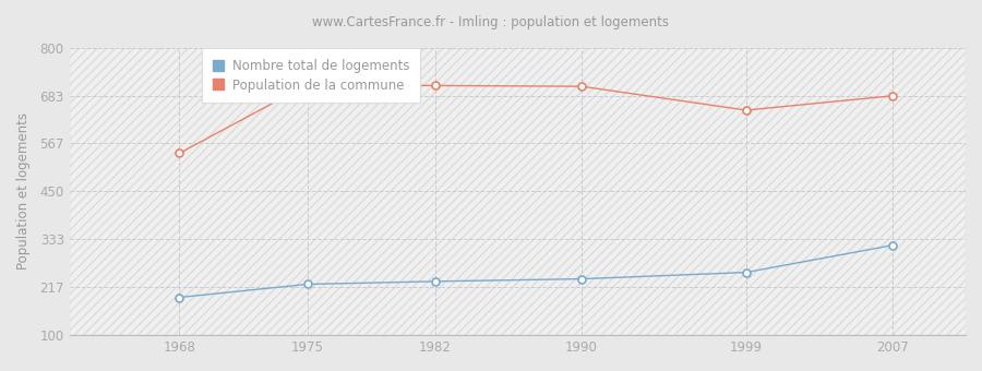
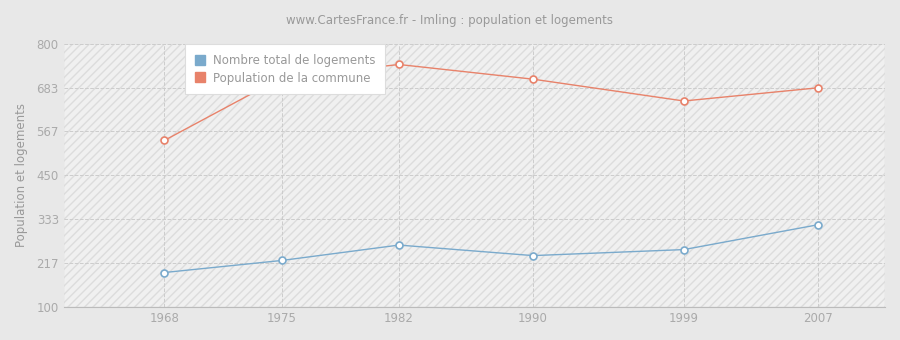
Nombre total de logements/1982: 231 -> 265
Population de la commune/1982: 708 -> 745
